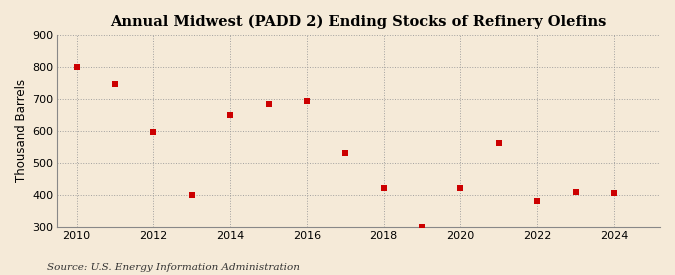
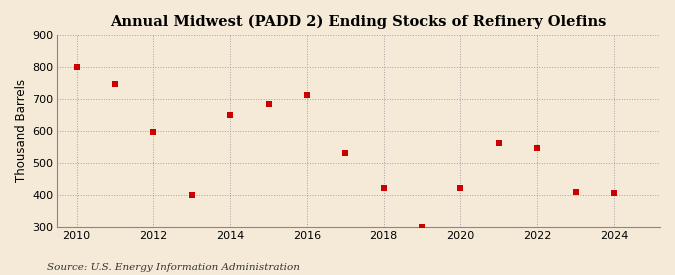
2016: 692 -> 710
2022: 380 -> 545
